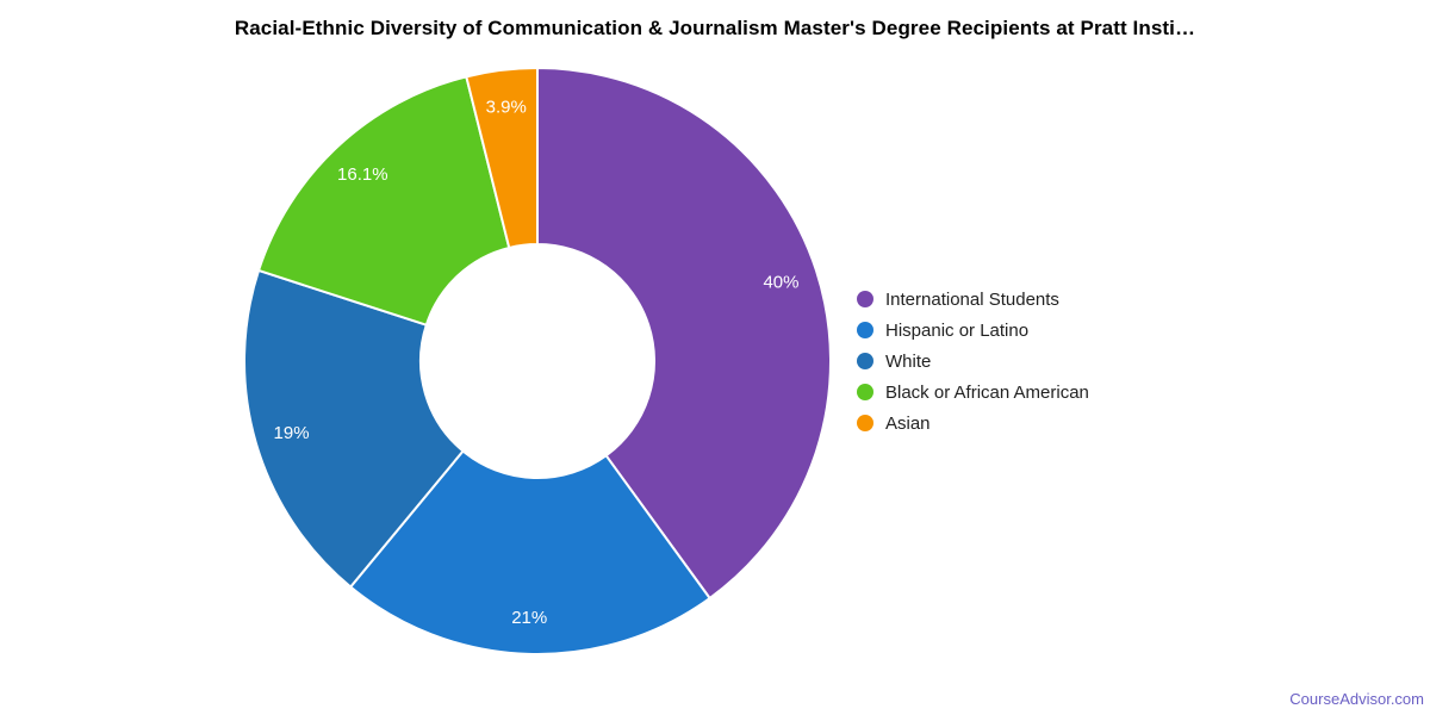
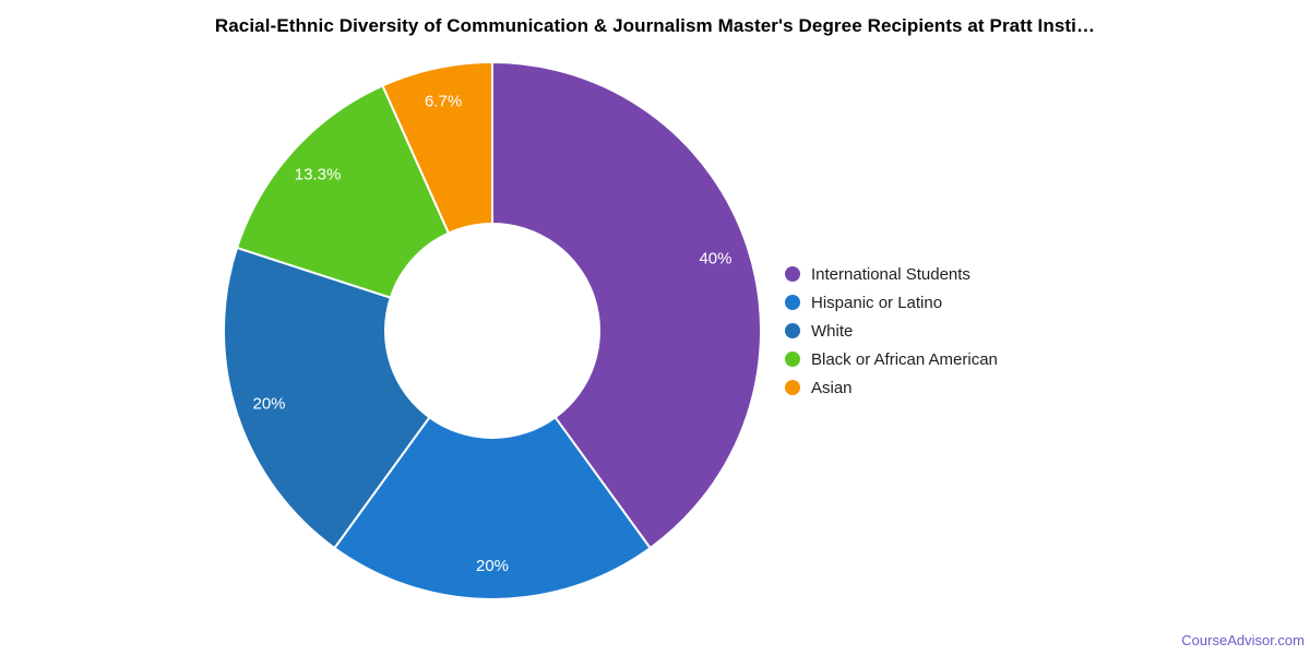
Hispanic or Latino: 21% -> 20%
White: 19% -> 20%
Black or African American: 16.1% -> 13.3%
Asian: 3.9% -> 6.7%
